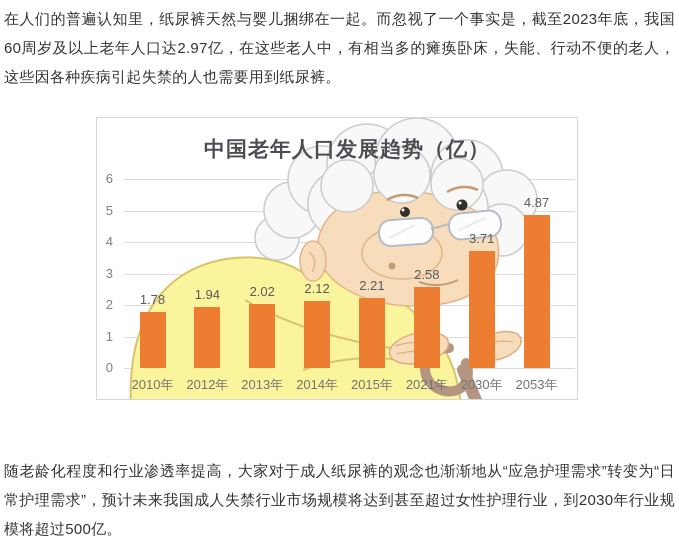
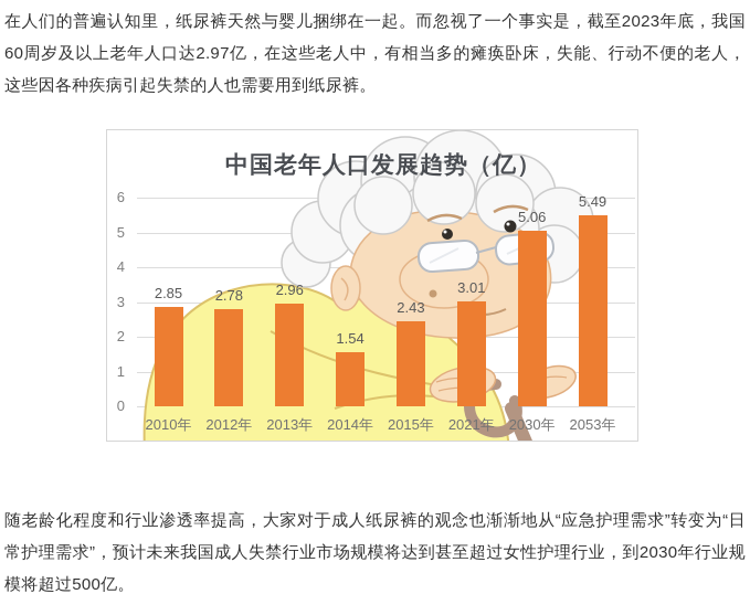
2010年: 1.78 -> 2.85
2012年: 1.94 -> 2.78
2013年: 2.02 -> 2.96
2014年: 2.12 -> 1.54
2015年: 2.21 -> 2.43
2021年: 2.58 -> 3.01
2030年: 3.71 -> 5.06
2053年: 4.87 -> 5.49
